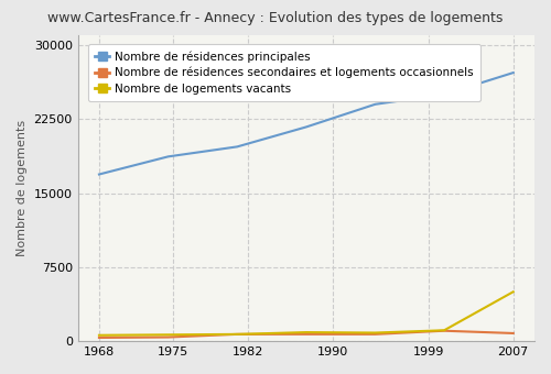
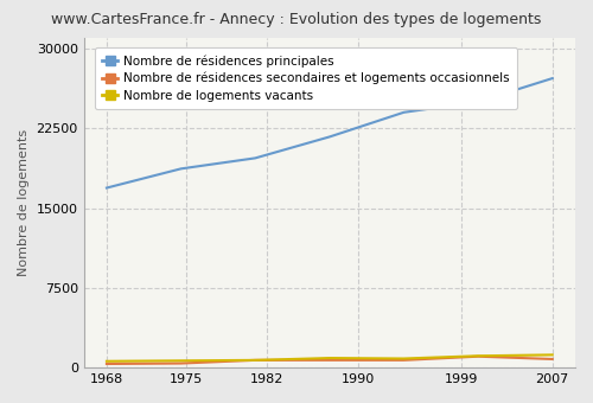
Nombre de logements vacants/2007: 5000 -> 1200
